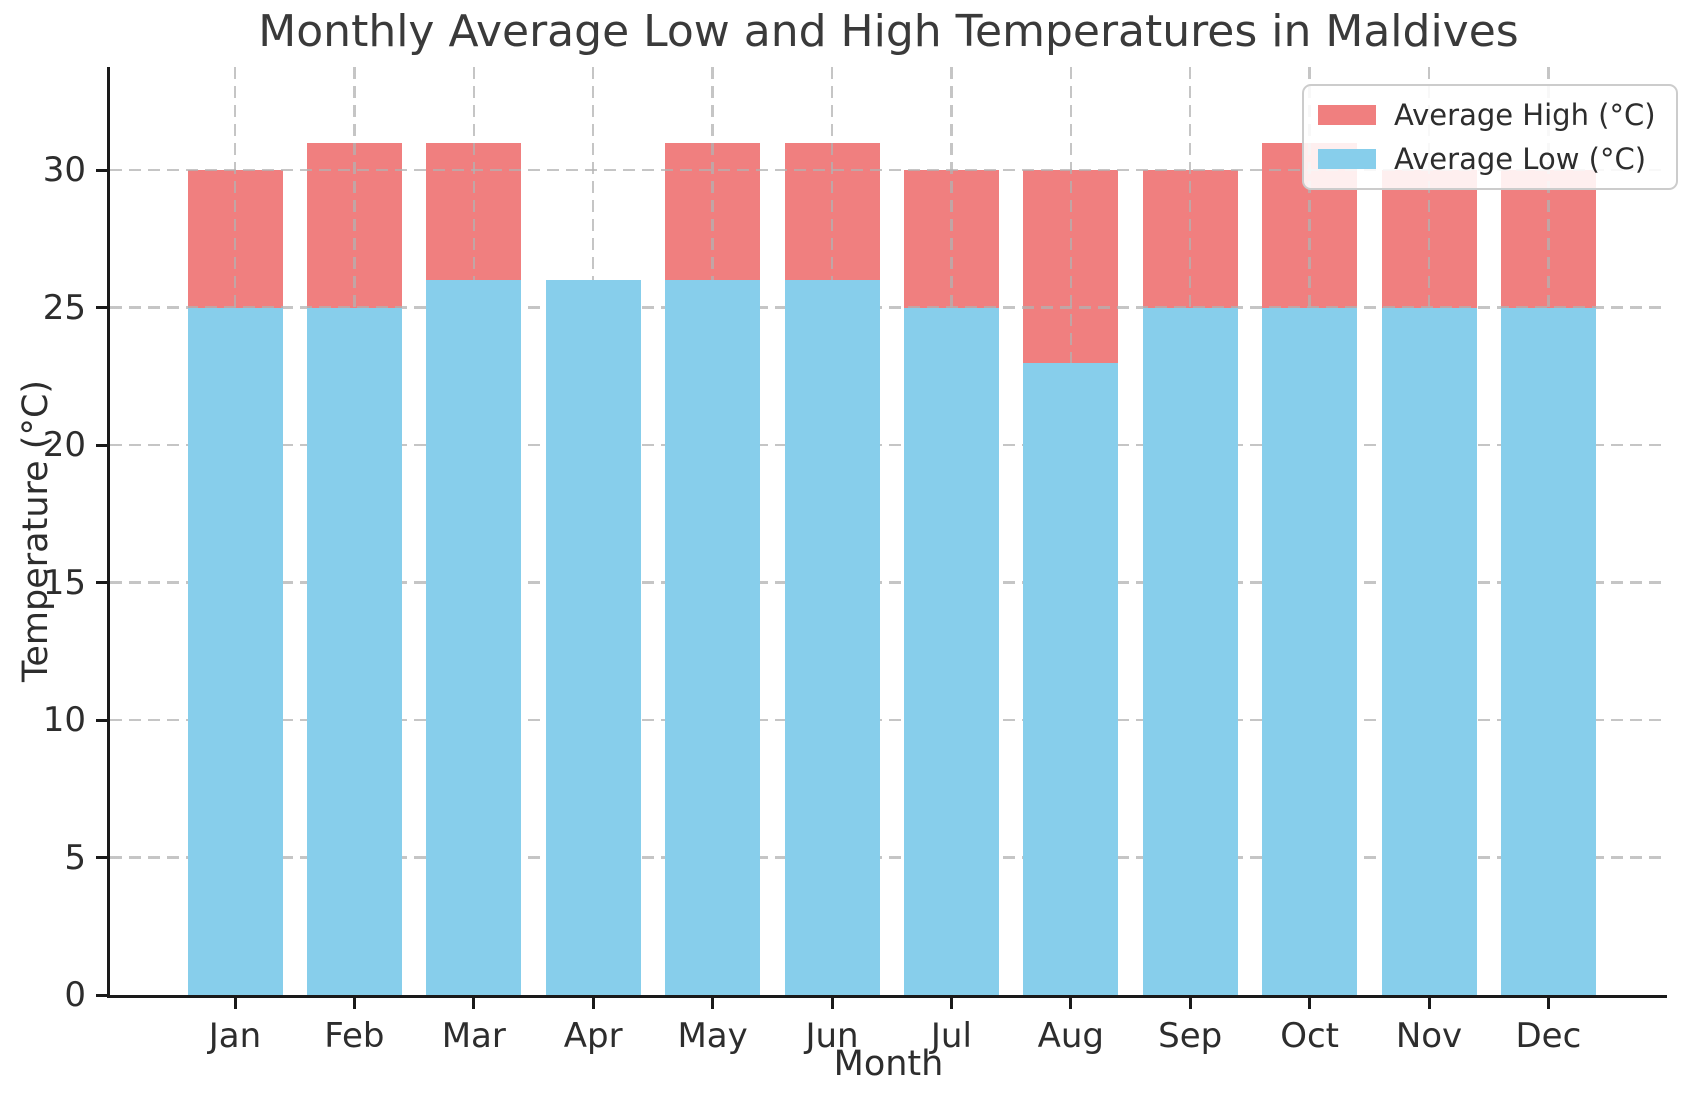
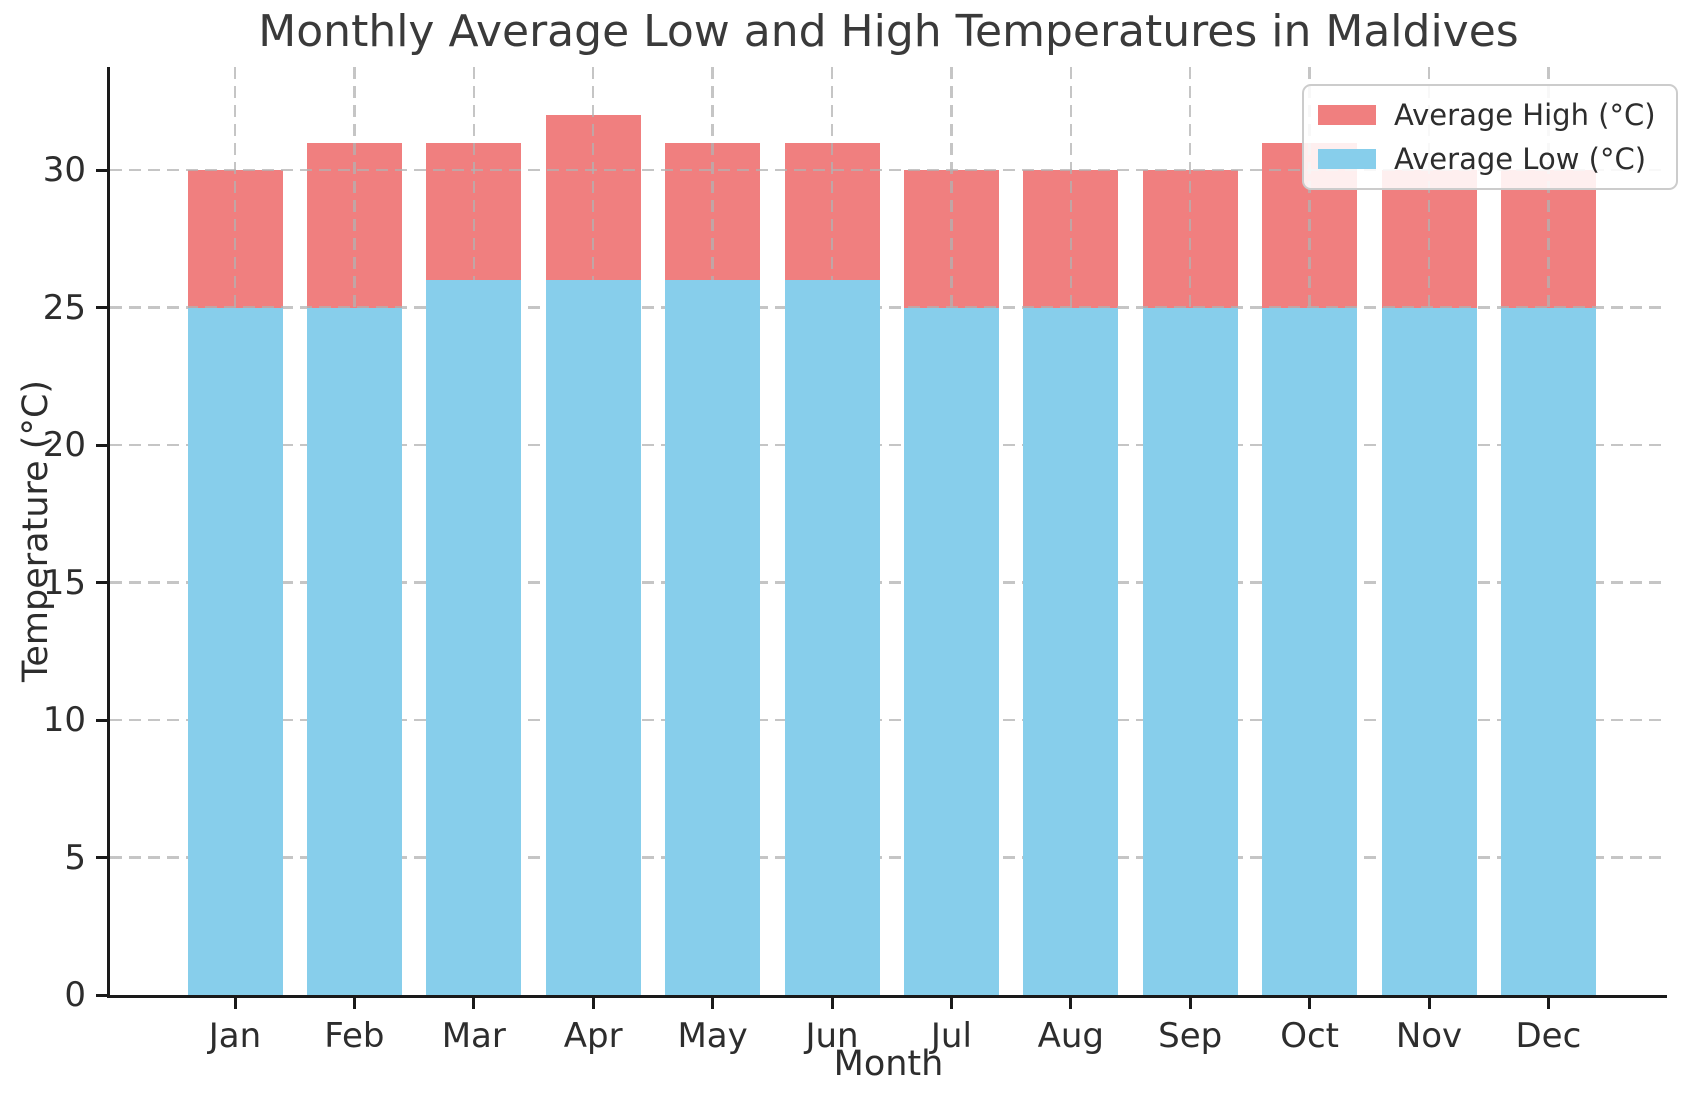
Average High (°C)/Apr: 22 -> 32
Average Low (°C)/Aug: 23 -> 25
